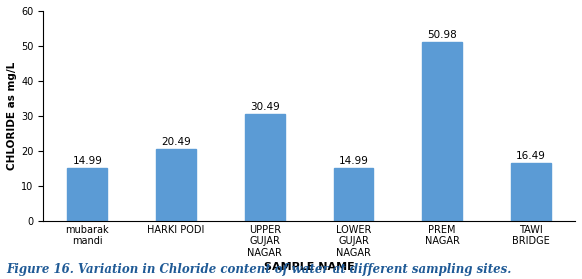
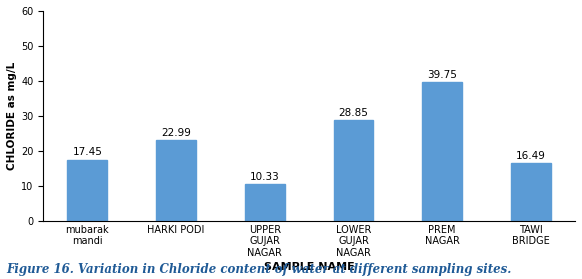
mubarak mandi: 14.99 -> 17.45
HARKI PODI: 20.49 -> 22.99
UPPER GUJAR NAGAR: 30.49 -> 10.33
LOWER GUJAR NAGAR: 14.99 -> 28.85
PREM NAGAR: 50.98 -> 39.75
